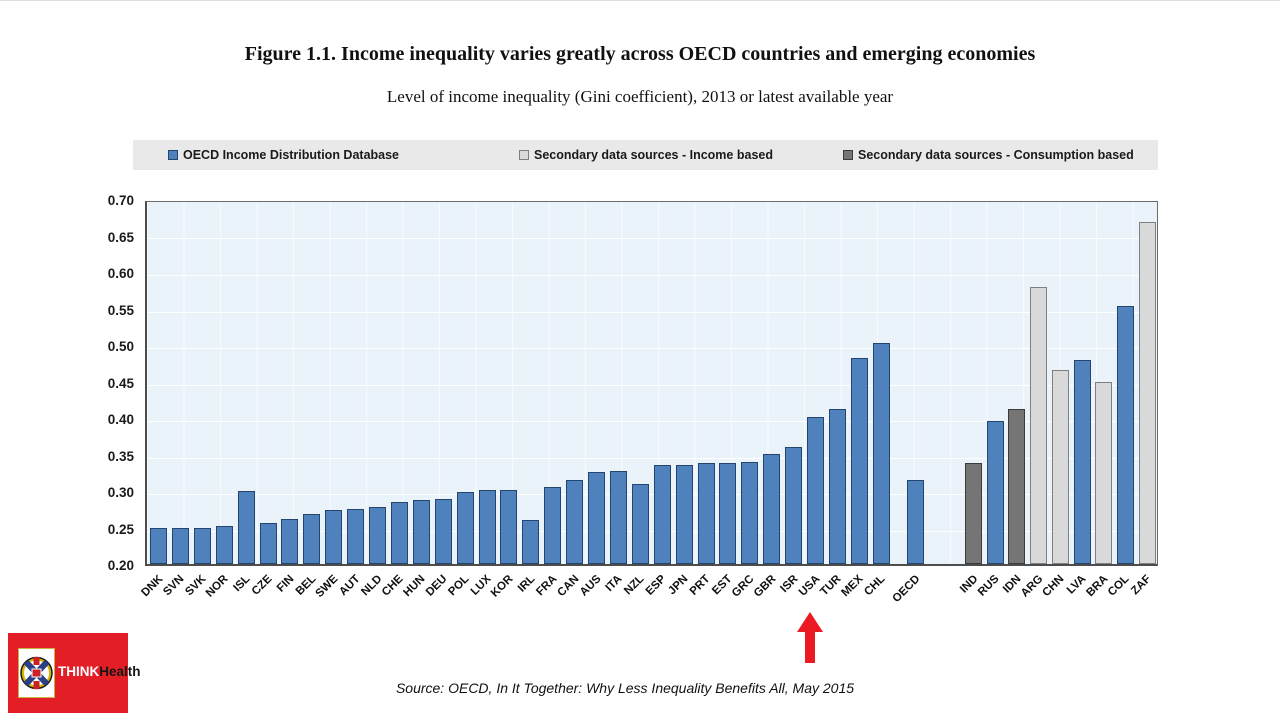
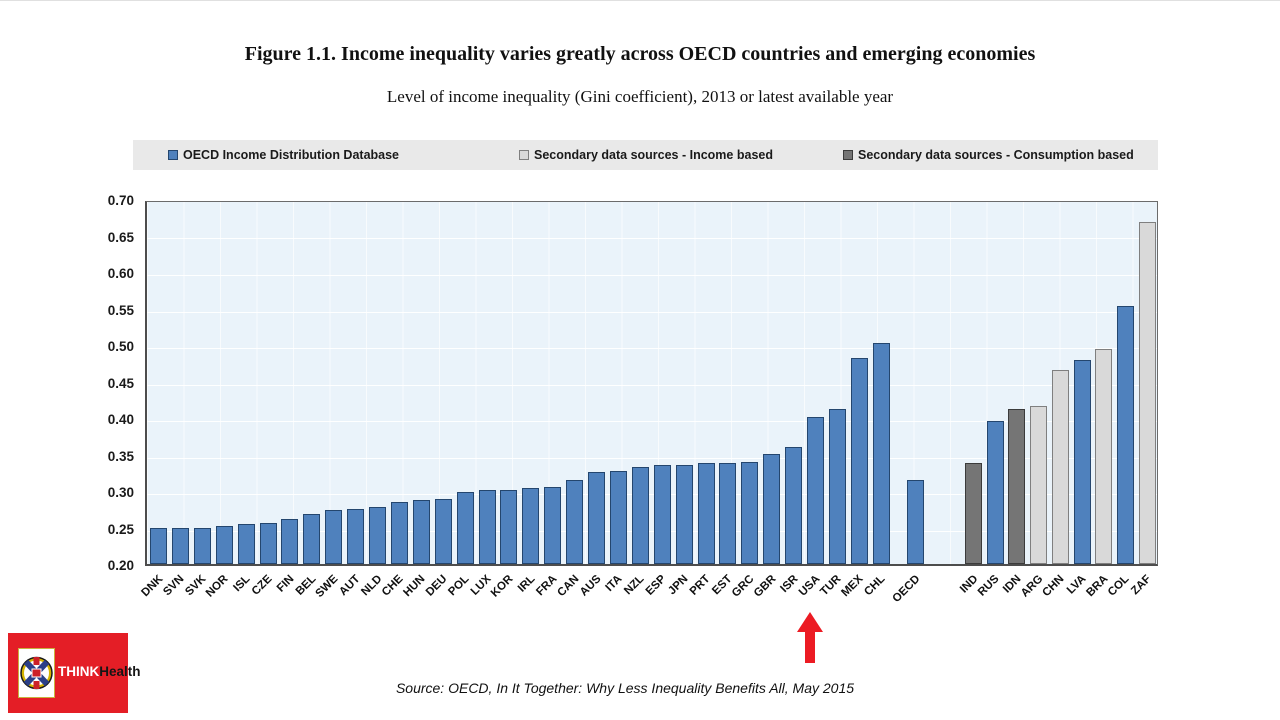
ISL: 0.30 -> 0.26
IRL: 0.26 -> 0.30
NZL: 0.31 -> 0.33
ARG: 0.58 -> 0.42
BRA: 0.45 -> 0.49
